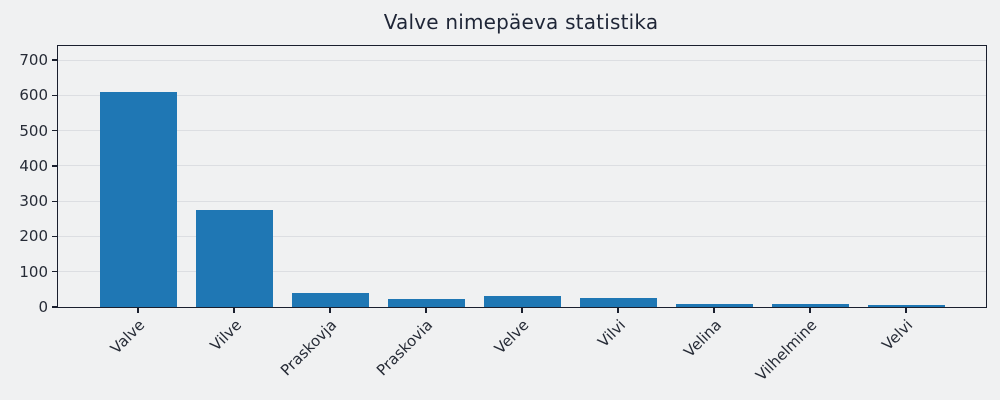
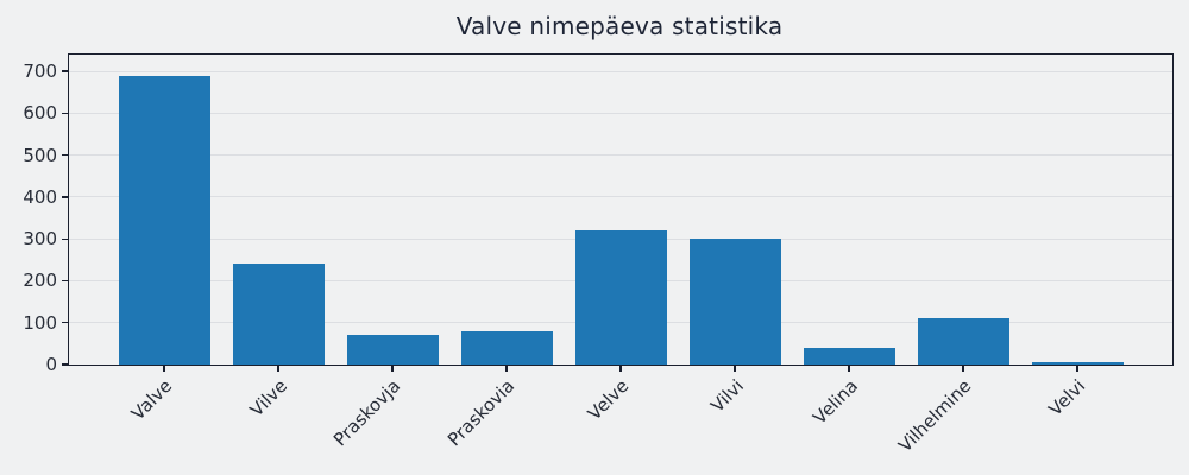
Valve: 610 -> 690
Vilve: 270 -> 240
Praskovja: 40 -> 70
Praskovia: 20 -> 80
Velve: 30 -> 320
Vilvi: 30 -> 300
Velina: 10 -> 40
Vilhelmine: 10 -> 110
